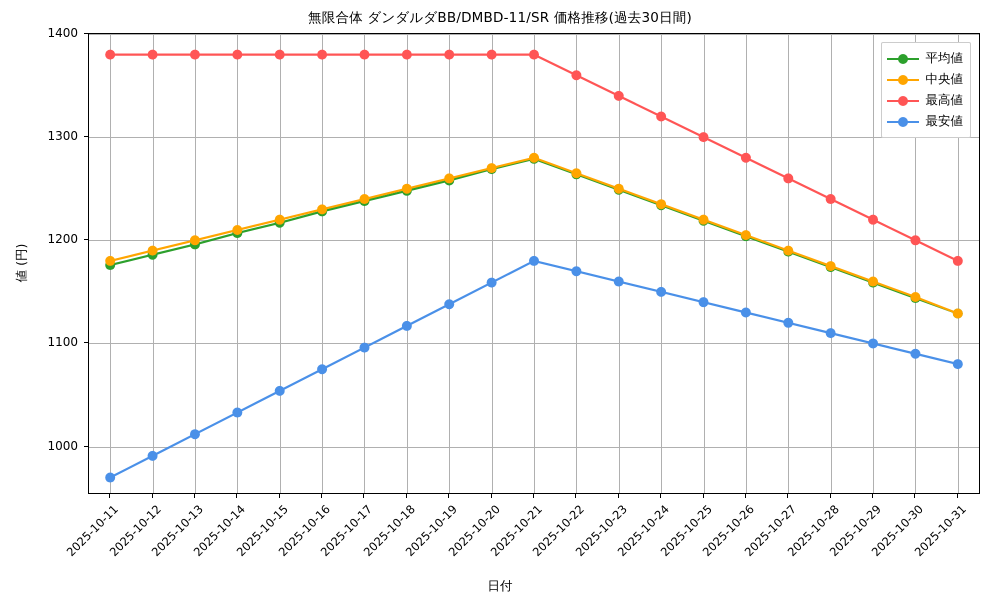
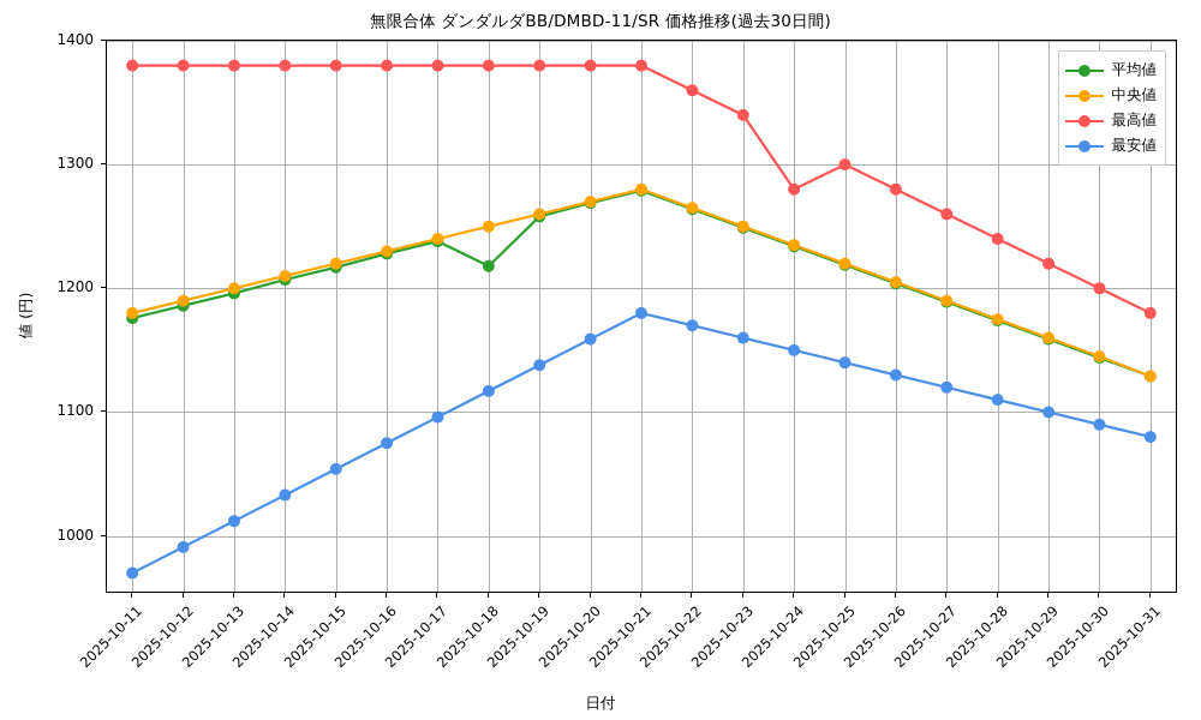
平均値/2025-10-18: 1248 -> 1218
最高値/2025-10-24: 1320 -> 1280
